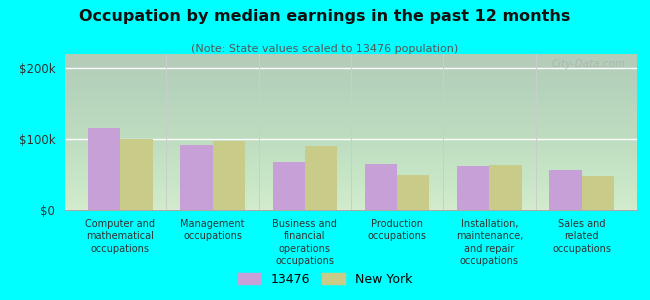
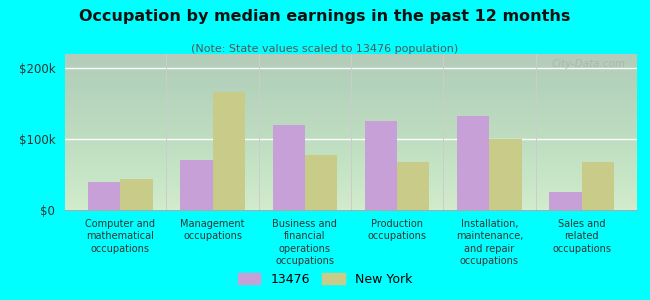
13476/Computer and mathematical occupations: $115k -> $40k
New York/Computer and mathematical occupations: $100k -> $44k
13476/Management occupations: $92k -> $70k
New York/Management occupations: $97k -> $166k
13476/Business and financial operations occupations: $68k -> $120k
New York/Business and financial operations occupations: $90k -> $78k
13476/Production occupations: $65k -> $126k
New York/Production occupations: $50k -> $68k
13476/Installation, maintenance, and repair occupations: $62k -> $132k
New York/Installation, maintenance, and repair occupations: $64k -> $100k
13476/Sales and related occupations: $56k -> $26k
New York/Sales and related occupations: $48k -> $68k
